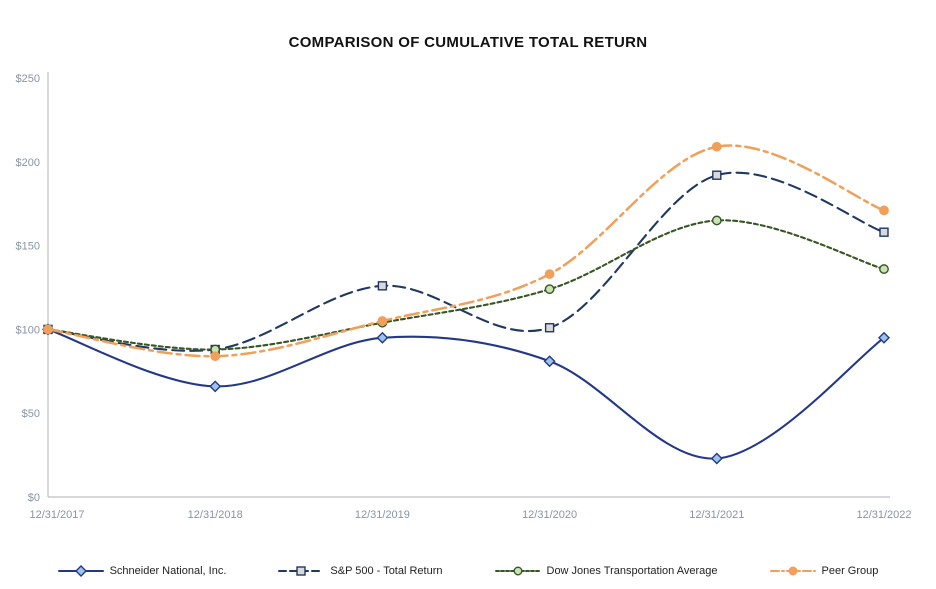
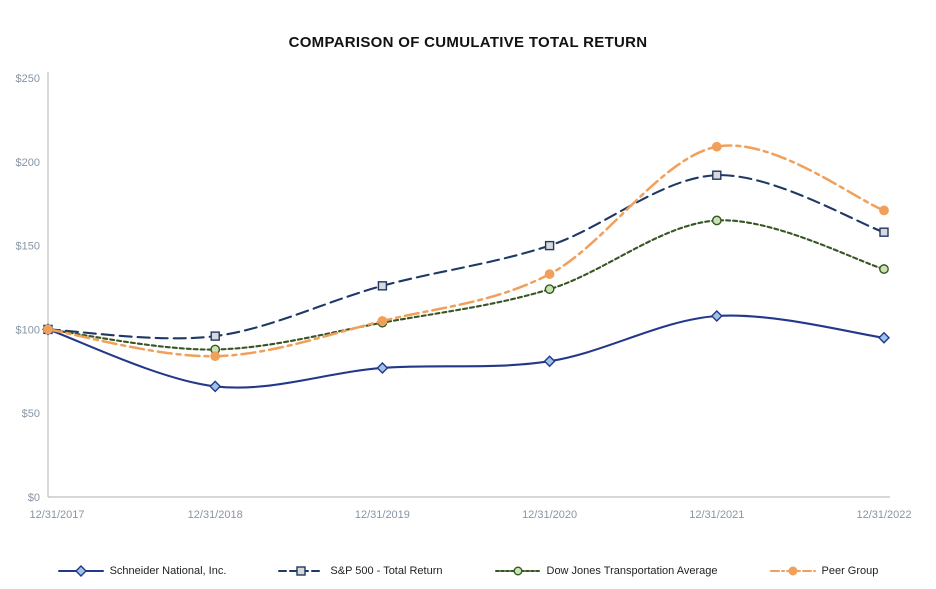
S&P 500 - Total Return/12/31/2018: $88 -> $96
Schneider National, Inc./12/31/2019: $95 -> $77
S&P 500 - Total Return/12/31/2020: $101 -> $150
Schneider National, Inc./12/31/2021: $23 -> $108
